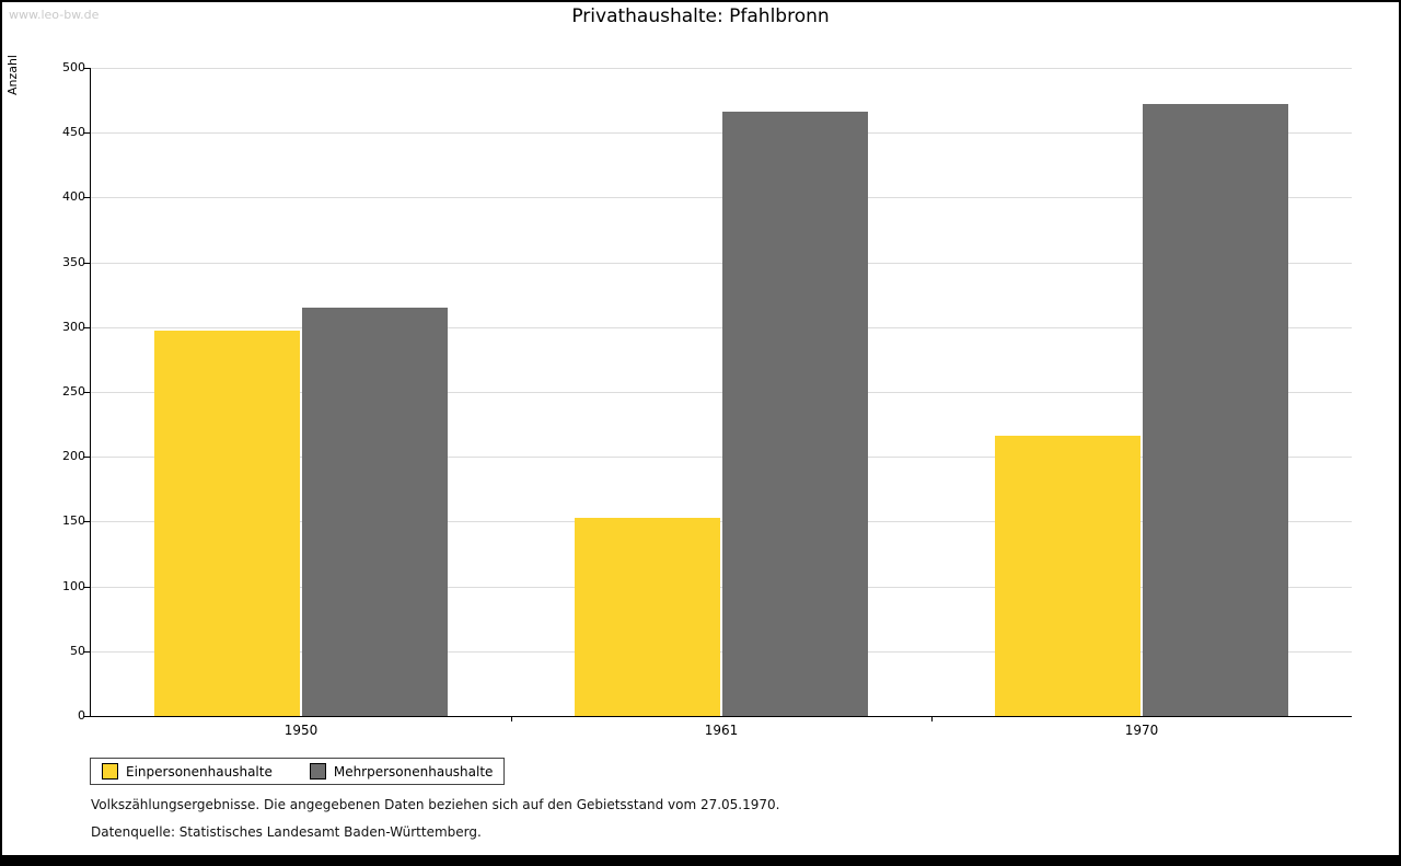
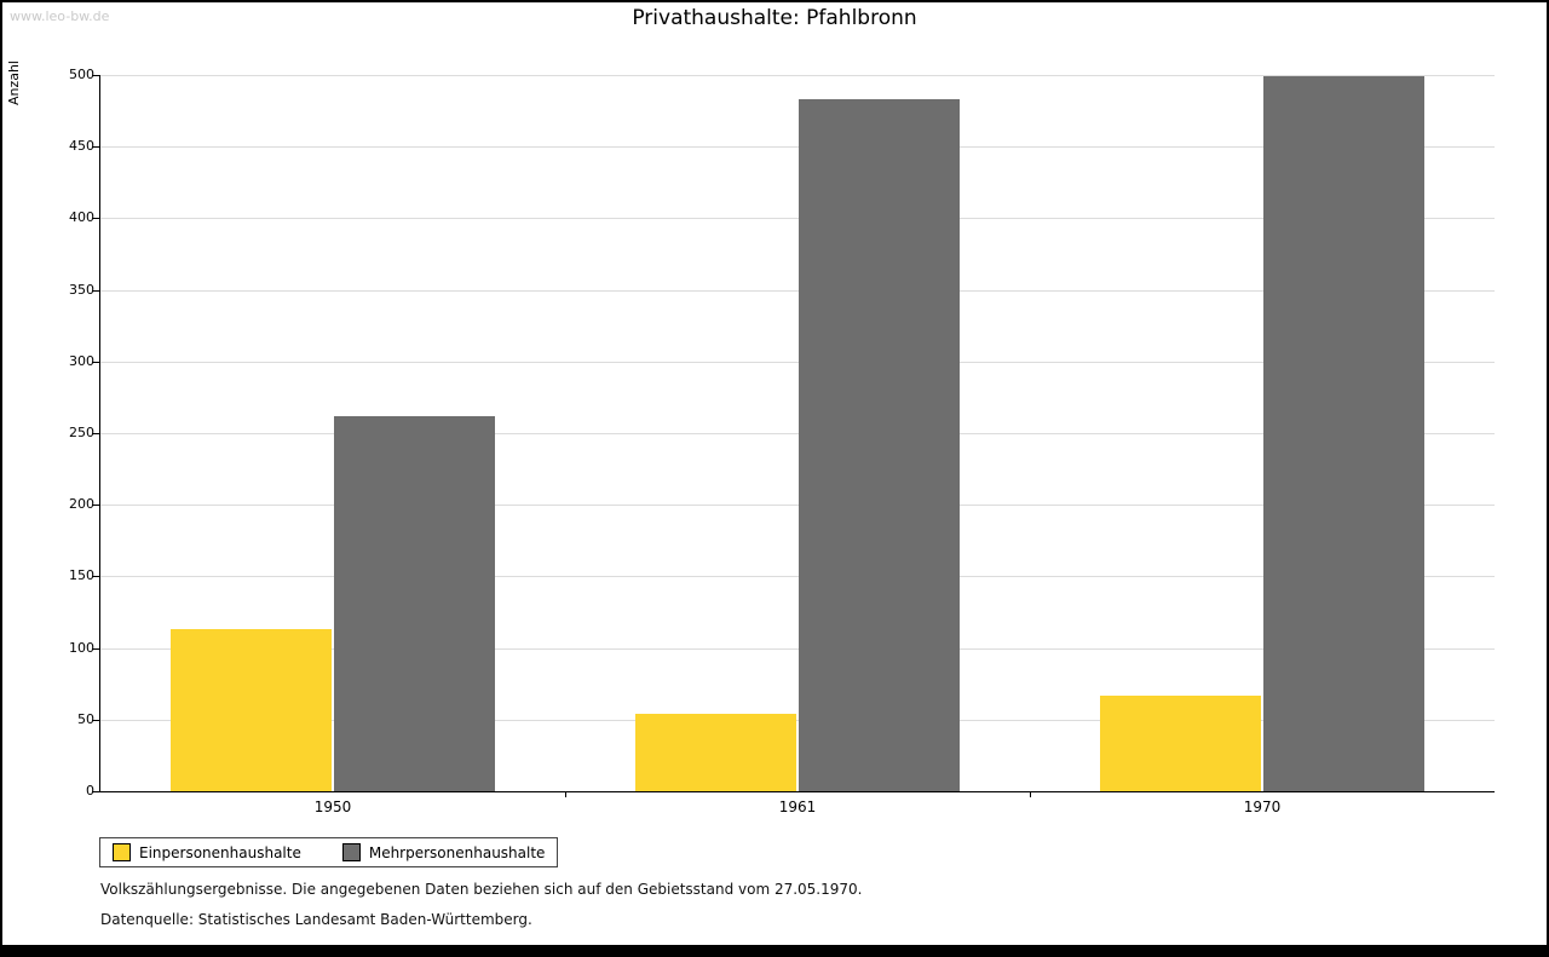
Einpersonenhaushalte/1950: 297 -> 113
Mehrpersonenhaushalte/1950: 315 -> 262
Einpersonenhaushalte/1961: 153 -> 54
Mehrpersonenhaushalte/1961: 466 -> 483
Einpersonenhaushalte/1970: 216 -> 67
Mehrpersonenhaushalte/1970: 472 -> 499
